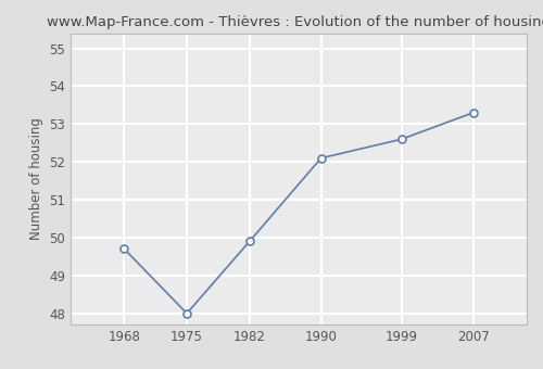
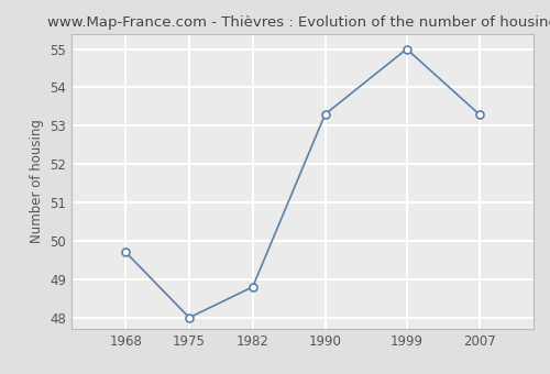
1982: 49.9 -> 48.8
1990: 52.1 -> 53.3
1999: 52.6 -> 55.0
